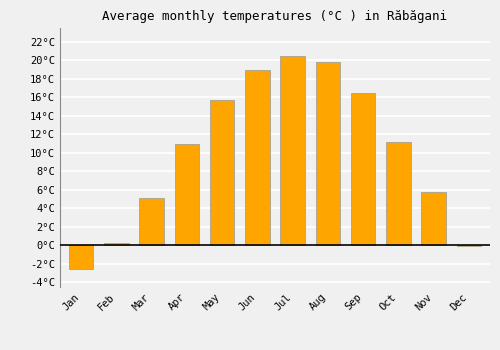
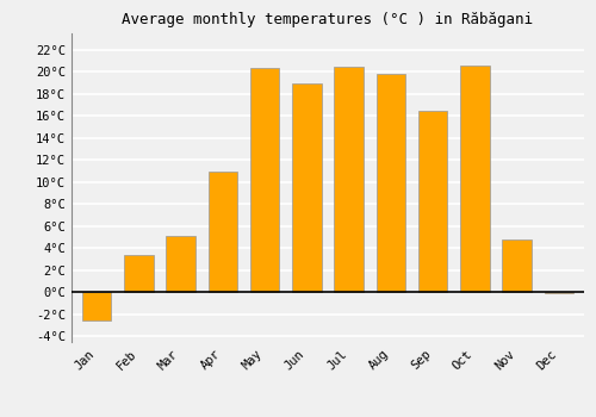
Feb: 0.3°C -> 3.4°C
May: 15.7°C -> 20.4°C
Oct: 11.2°C -> 20.6°C
Nov: 5.8°C -> 4.8°C
